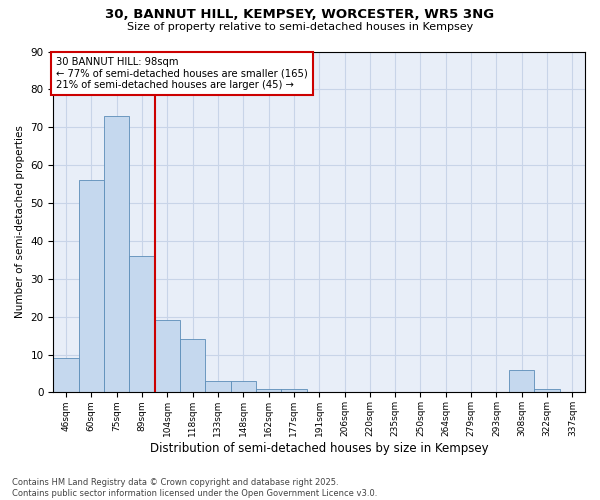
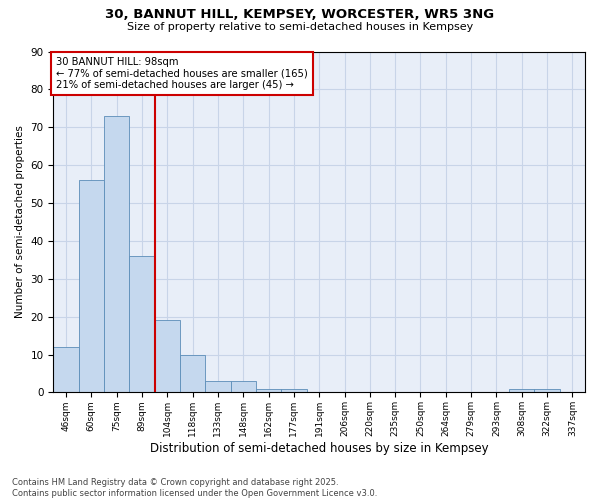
46sqm: 9 -> 12
118sqm: 14 -> 10
308sqm: 6 -> 1
